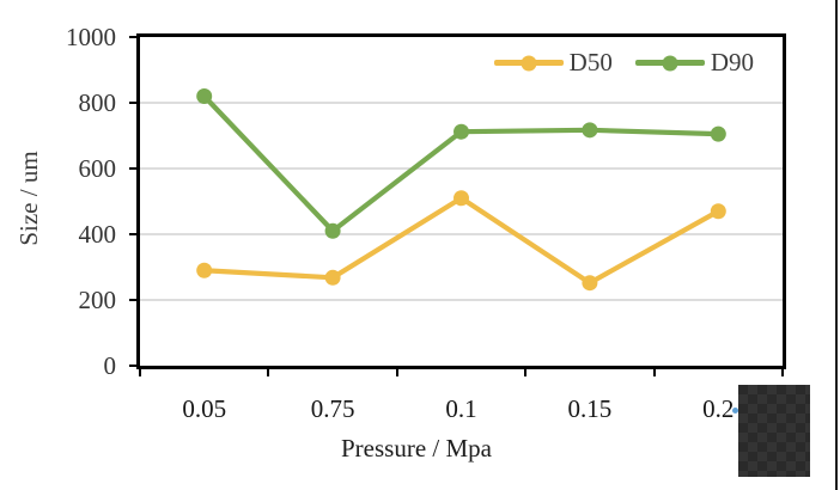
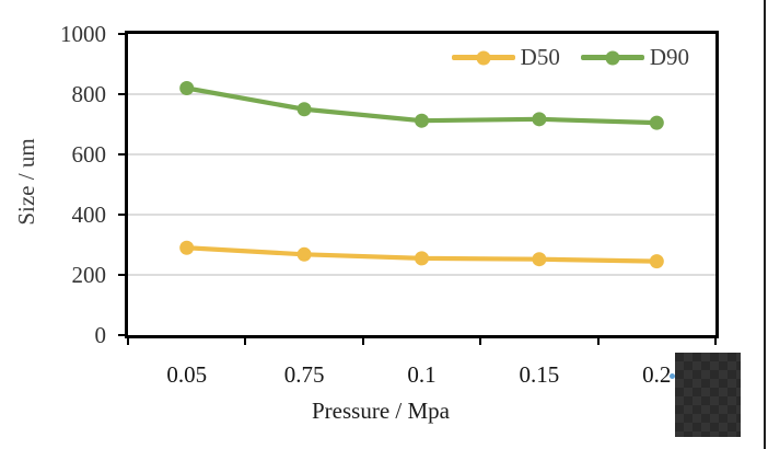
D90/0.75: 410 -> 750
D50/0.1: 510 -> 260
D50/0.2: 470 -> 240
